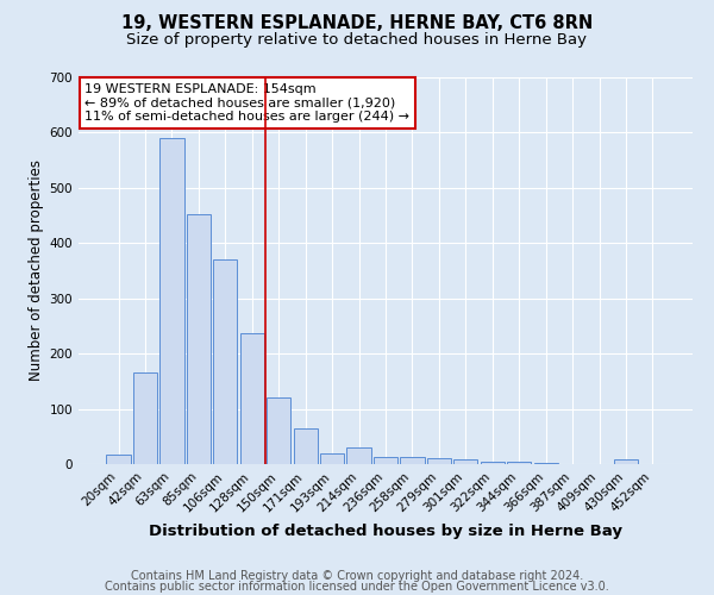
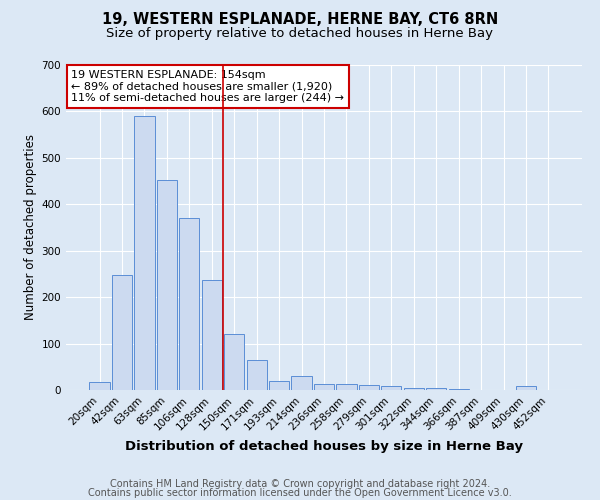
42sqm: 165 -> 248
